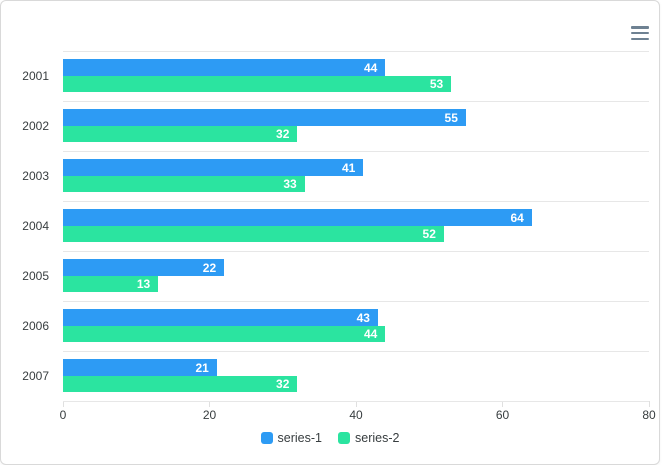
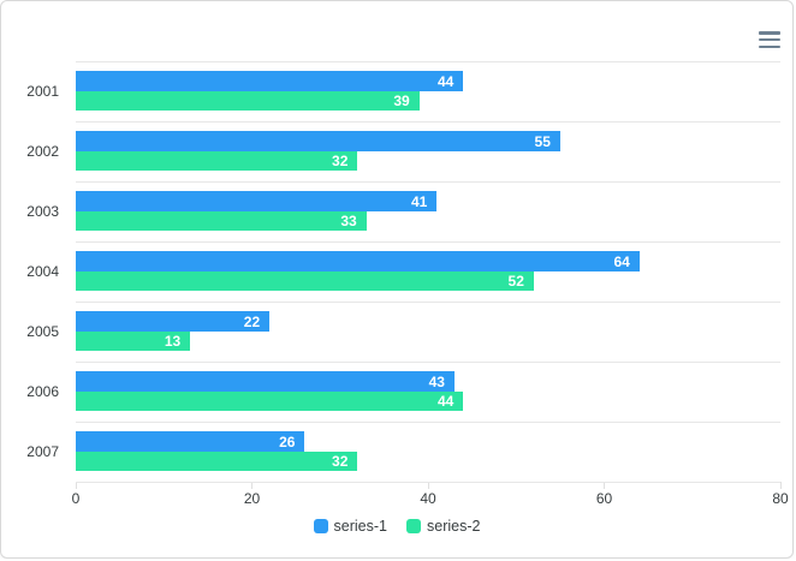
series-2/2001: 53 -> 39
series-1/2007: 21 -> 26
